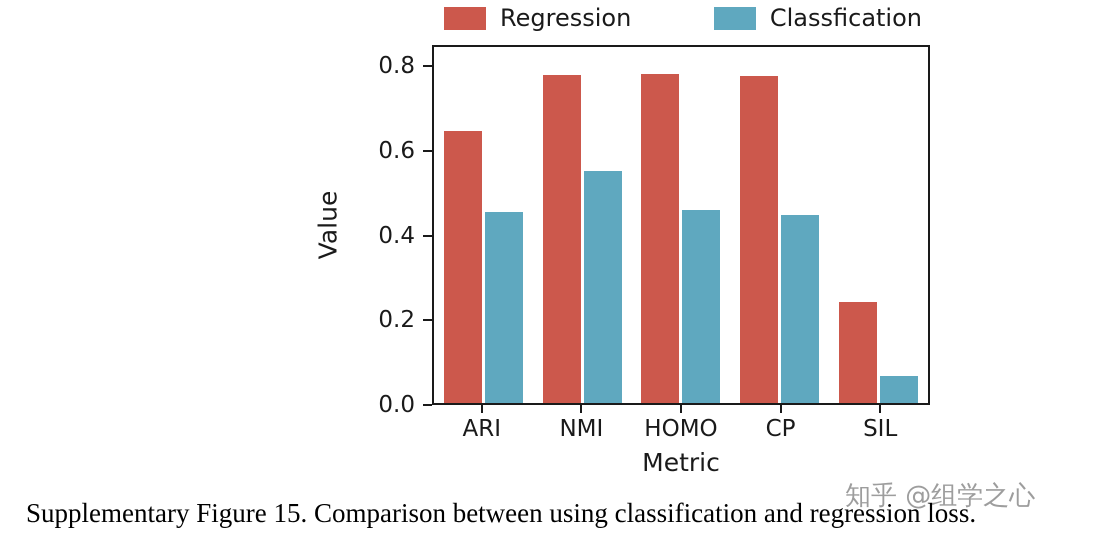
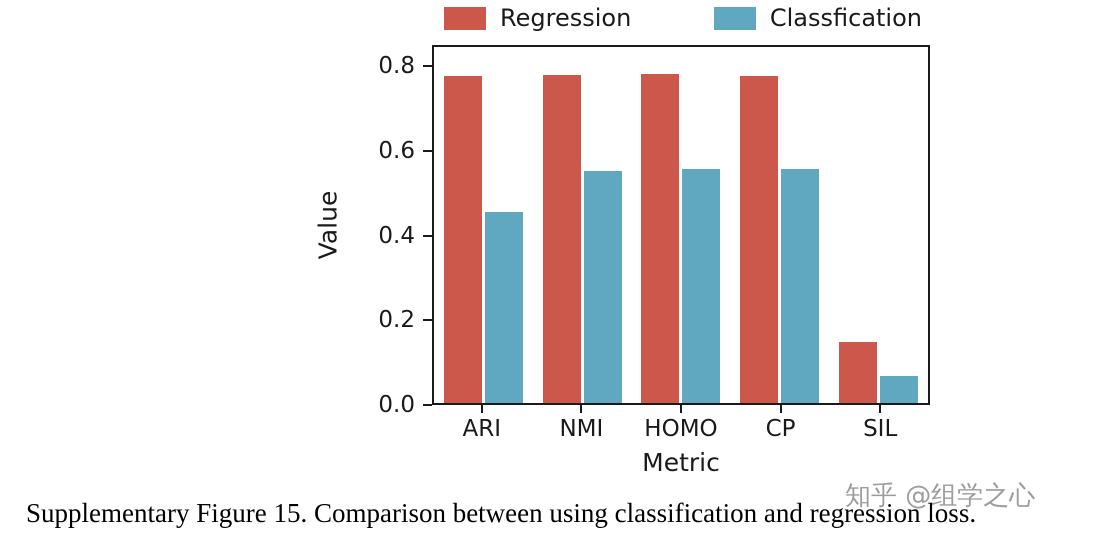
Regression/ARI: 0.65 -> 0.78
Classfication/HOMO: 0.46 -> 0.56
Classfication/CP: 0.45 -> 0.56
Regression/SIL: 0.24 -> 0.14
